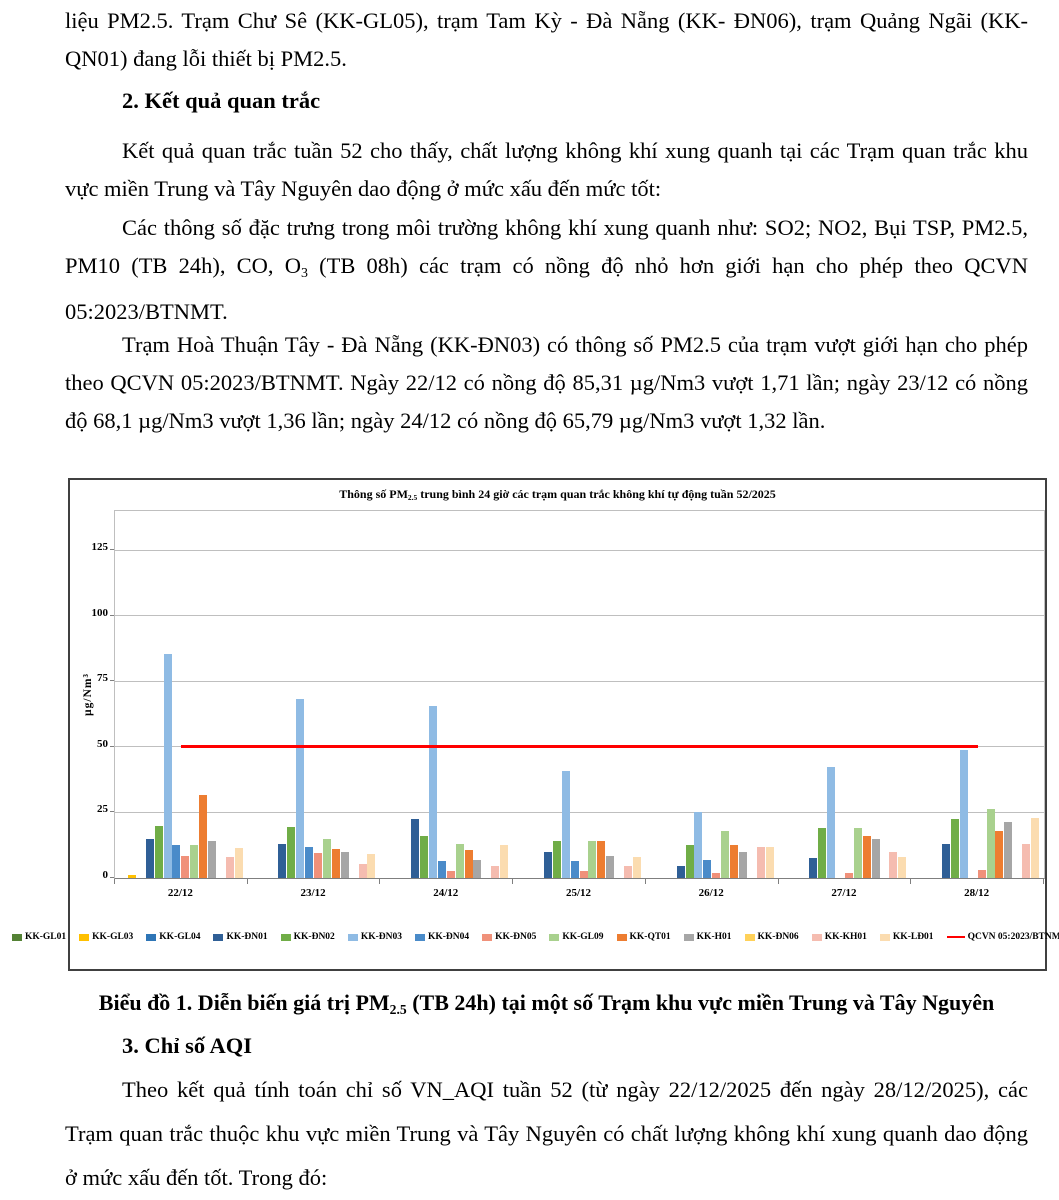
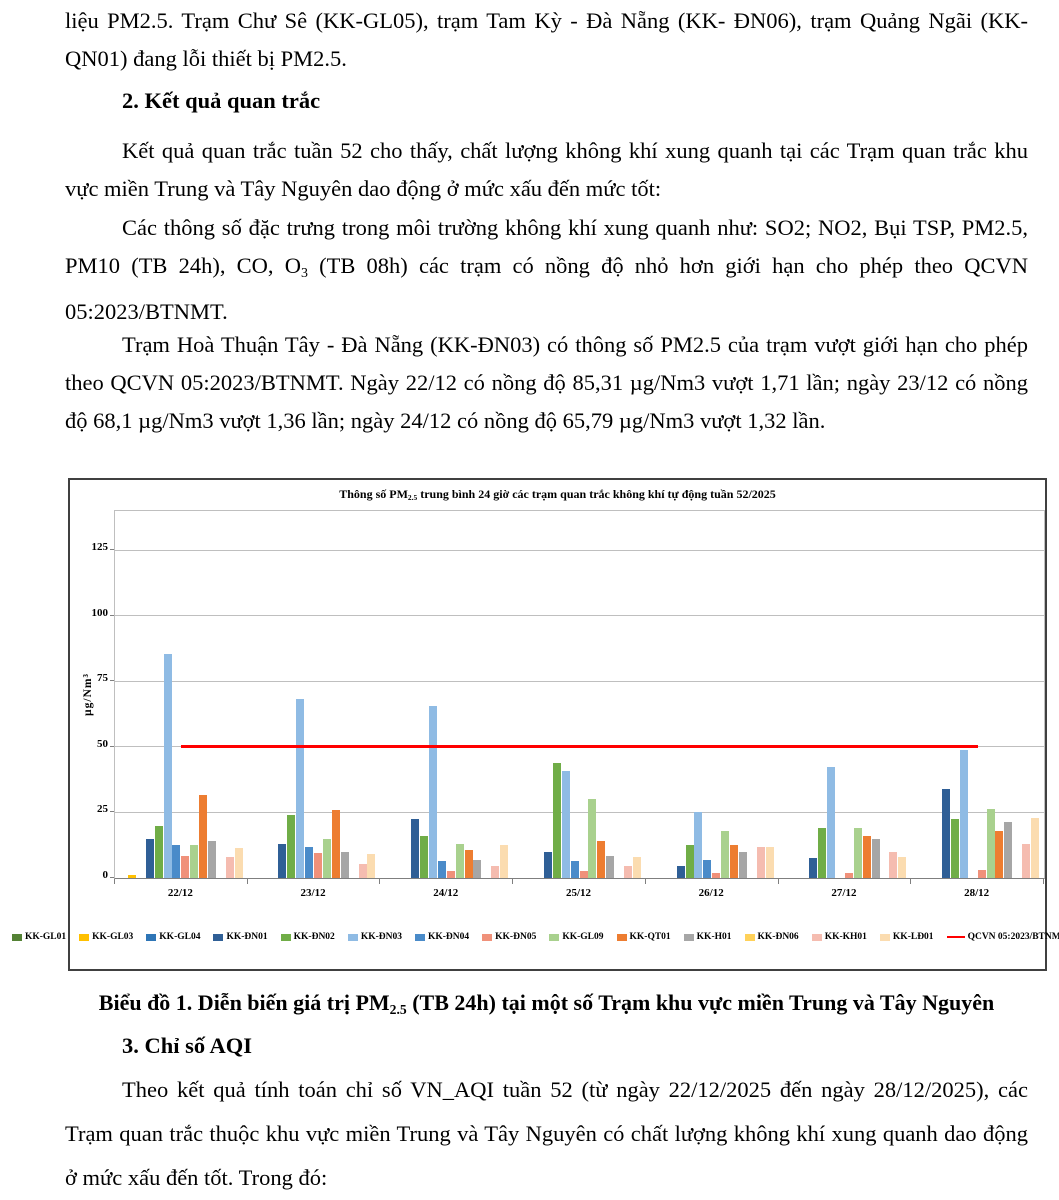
KK-ĐN02/23/12: 20 -> 24
KK-QT01/23/12: 11 -> 26
KK-ĐN02/25/12: 14 -> 44
KK-GL09/25/12: 14 -> 30
KK-ĐN01/28/12: 13 -> 34
